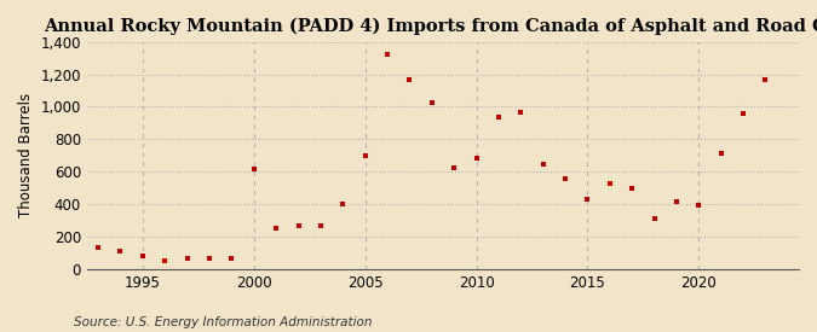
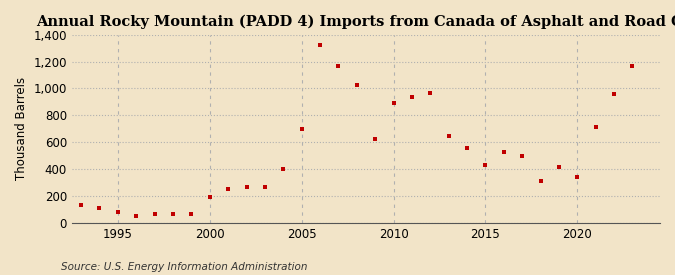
2000: 620 -> 190
2010: 680 -> 890
2020: 390 -> 340
